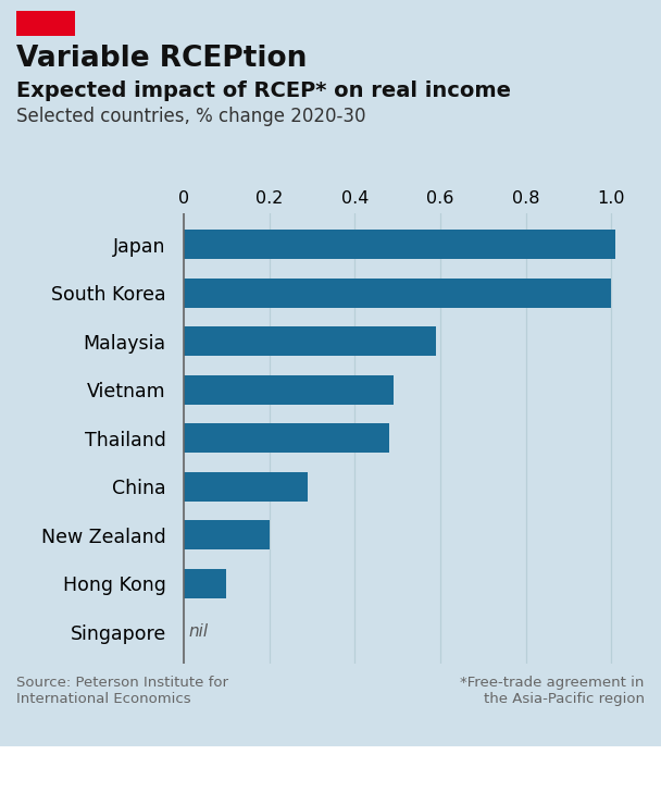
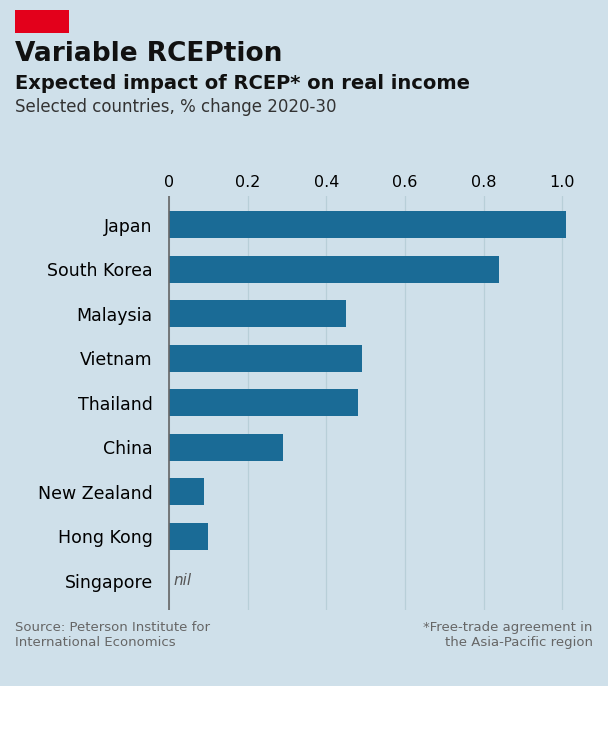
South Korea: 1.00 -> 0.84
Malaysia: 0.59 -> 0.45
New Zealand: 0.20 -> 0.09
